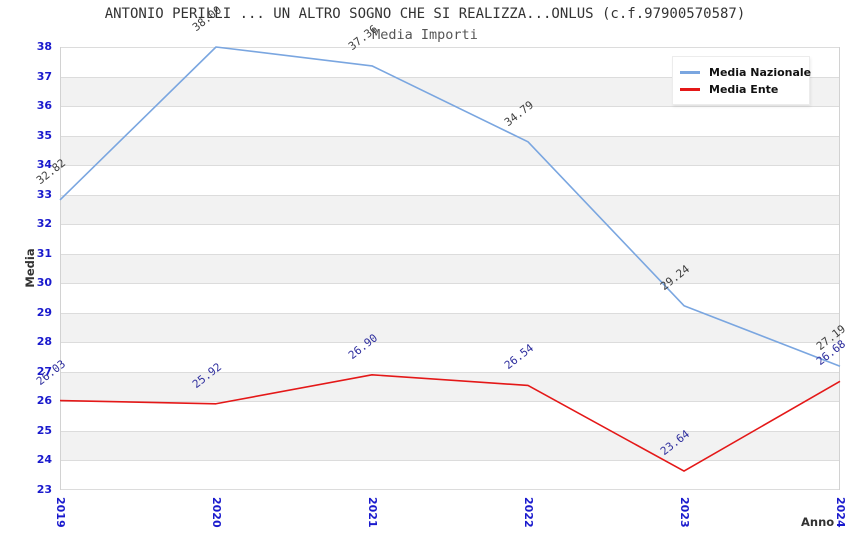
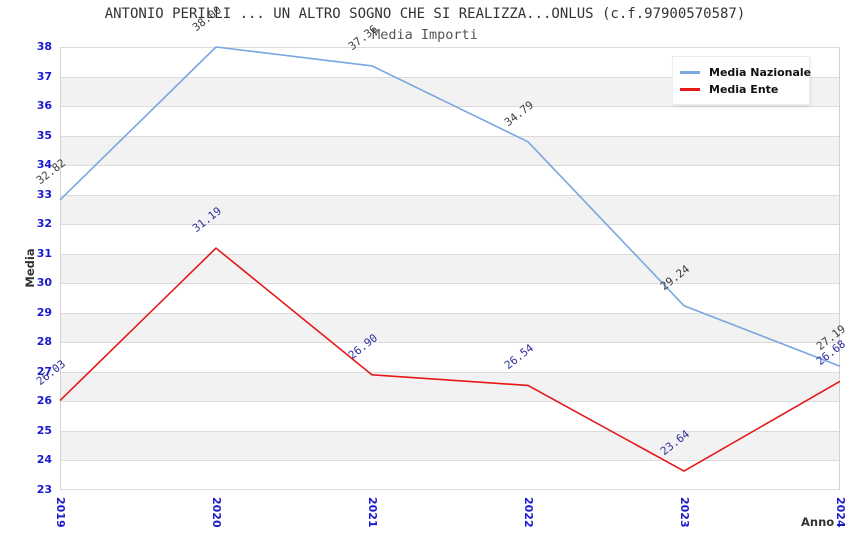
Media Ente/2020: 25.92 -> 31.19
